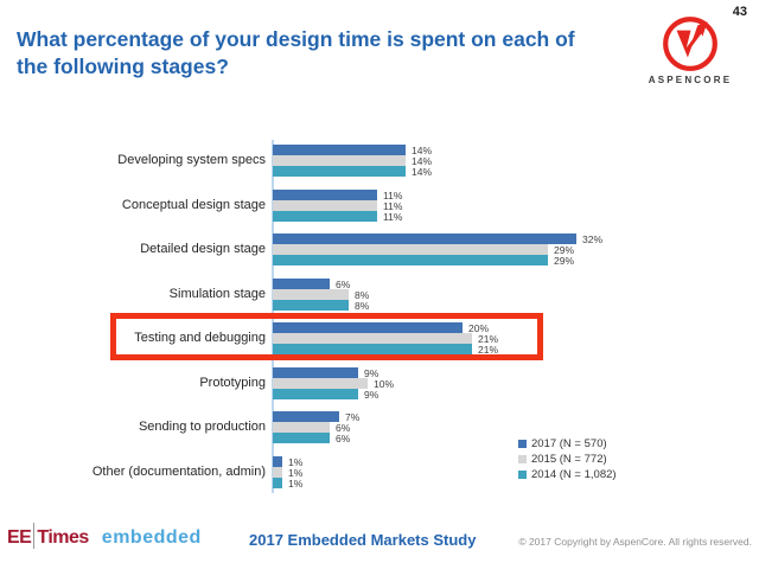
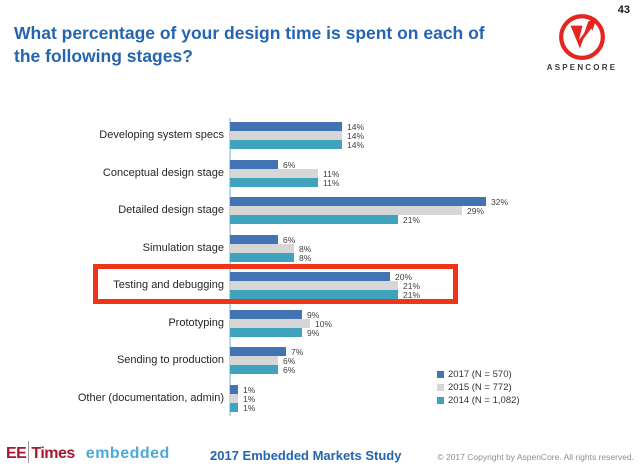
2017 (N = 570)/Conceptual design stage: 11% -> 6%
2014 (N = 1,082)/Detailed design stage: 29% -> 21%
